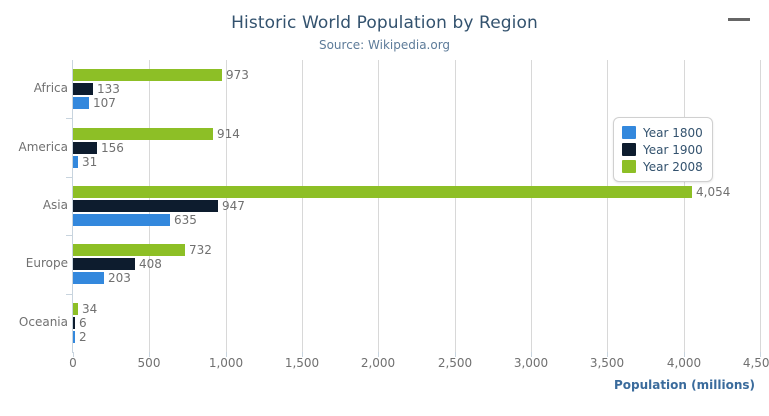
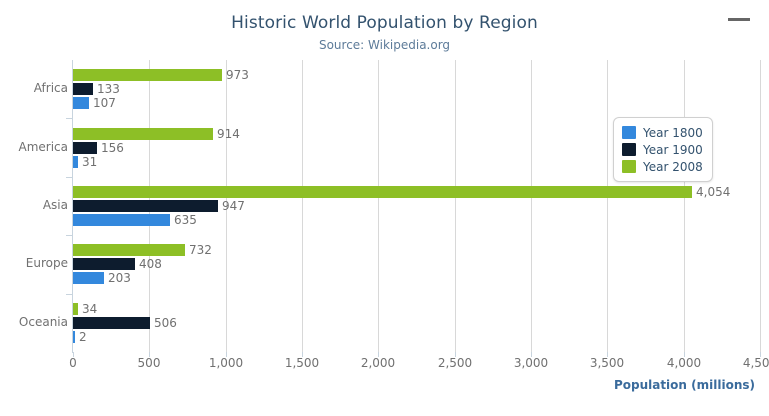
Year 1900/Oceania: 6 -> 506
